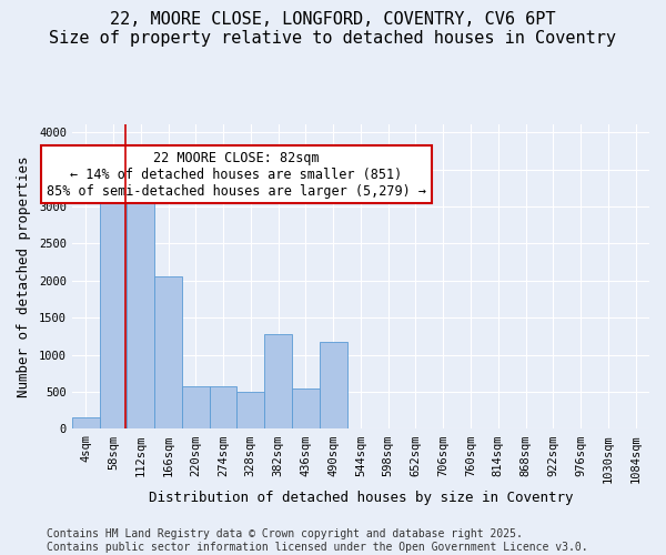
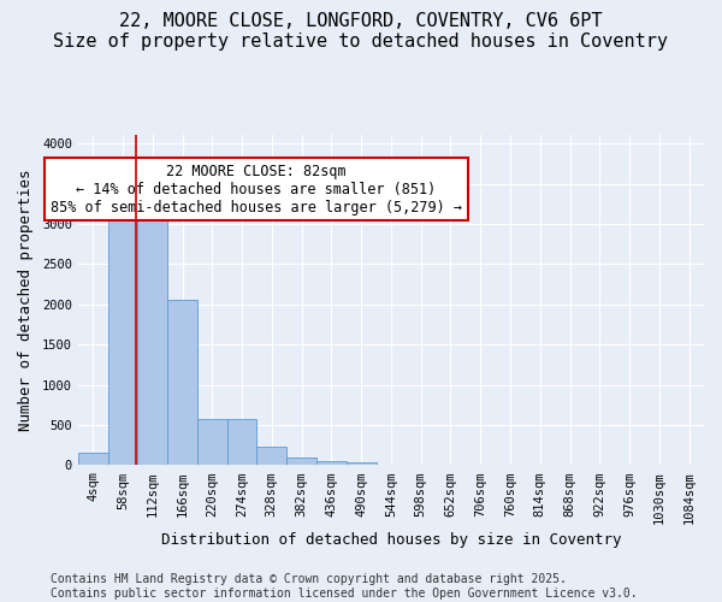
328sqm: 500 -> 230
382sqm: 1280 -> 100
436sqm: 540 -> 50
490sqm: 1180 -> 30
